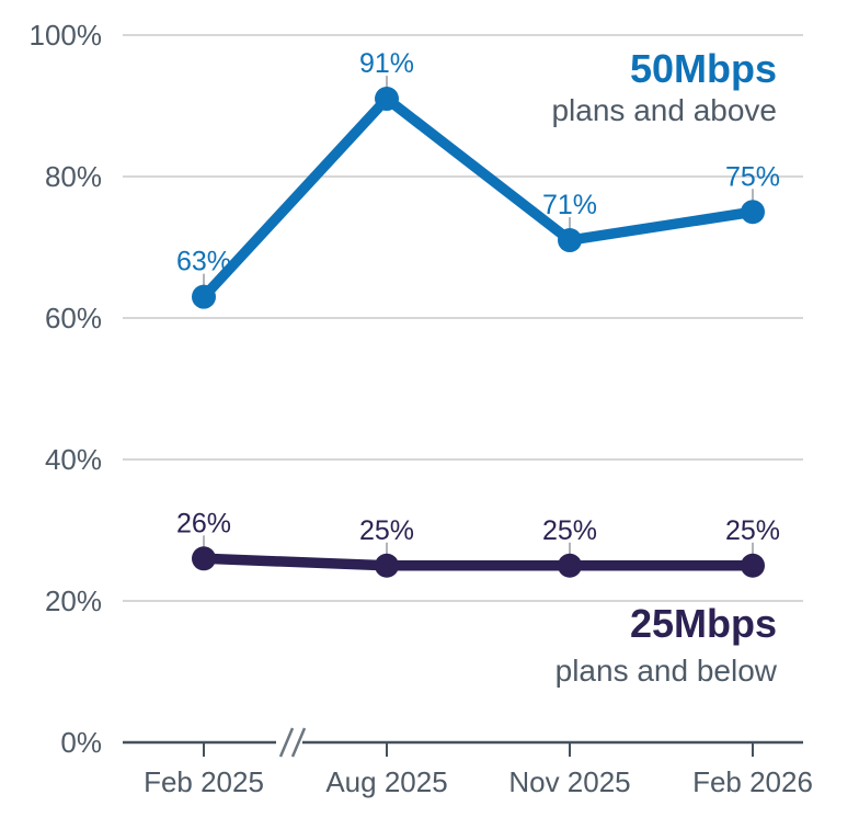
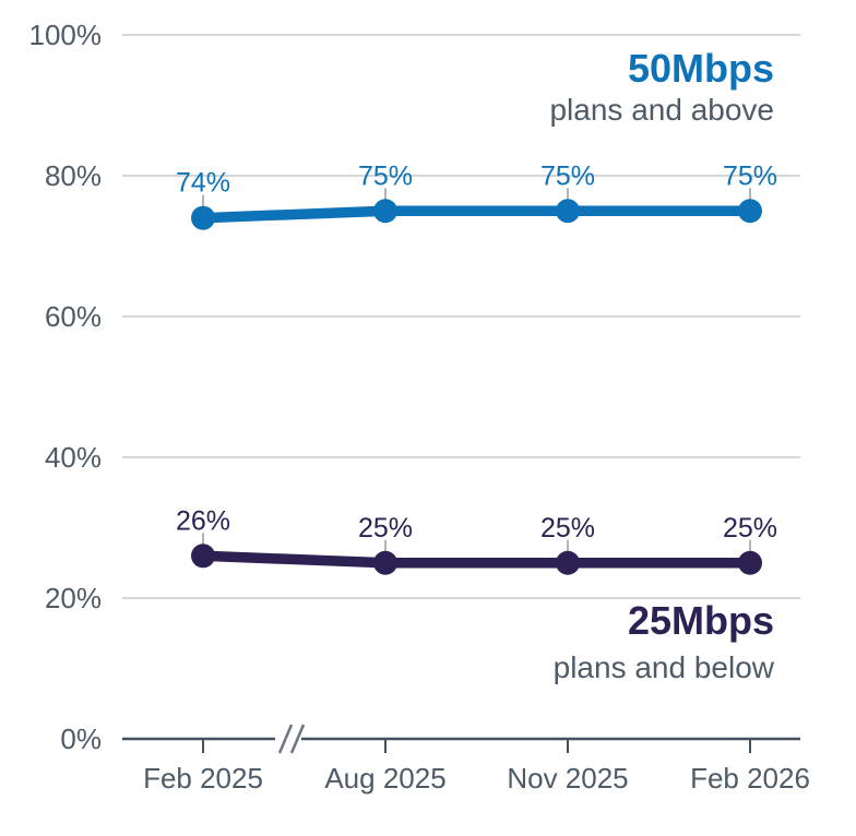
50Mbps/Feb 2025: 63% -> 74%
50Mbps/Aug 2025: 91% -> 75%
50Mbps/Nov 2025: 71% -> 75%
